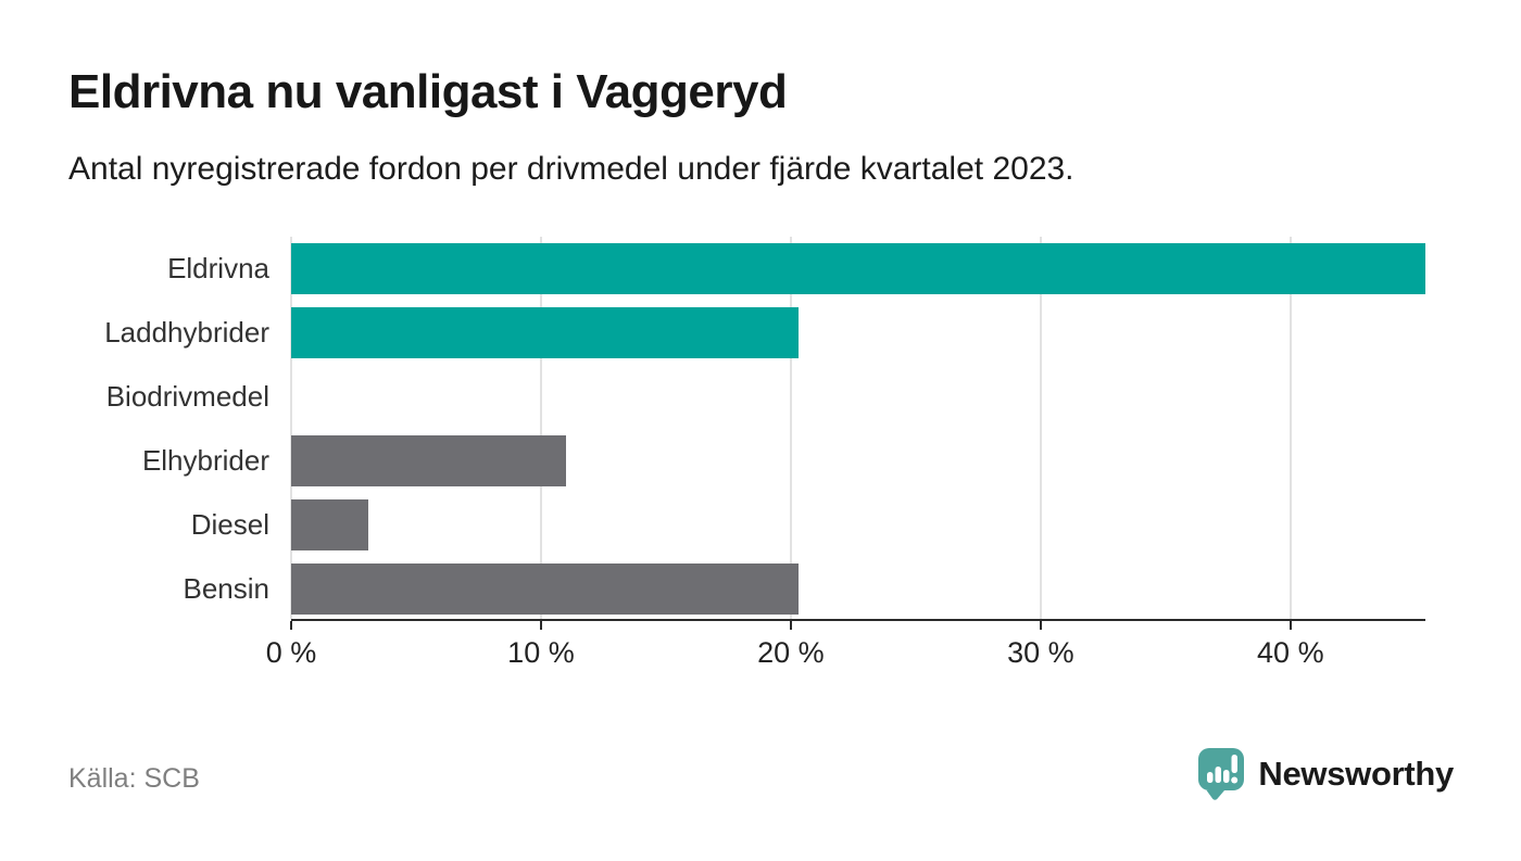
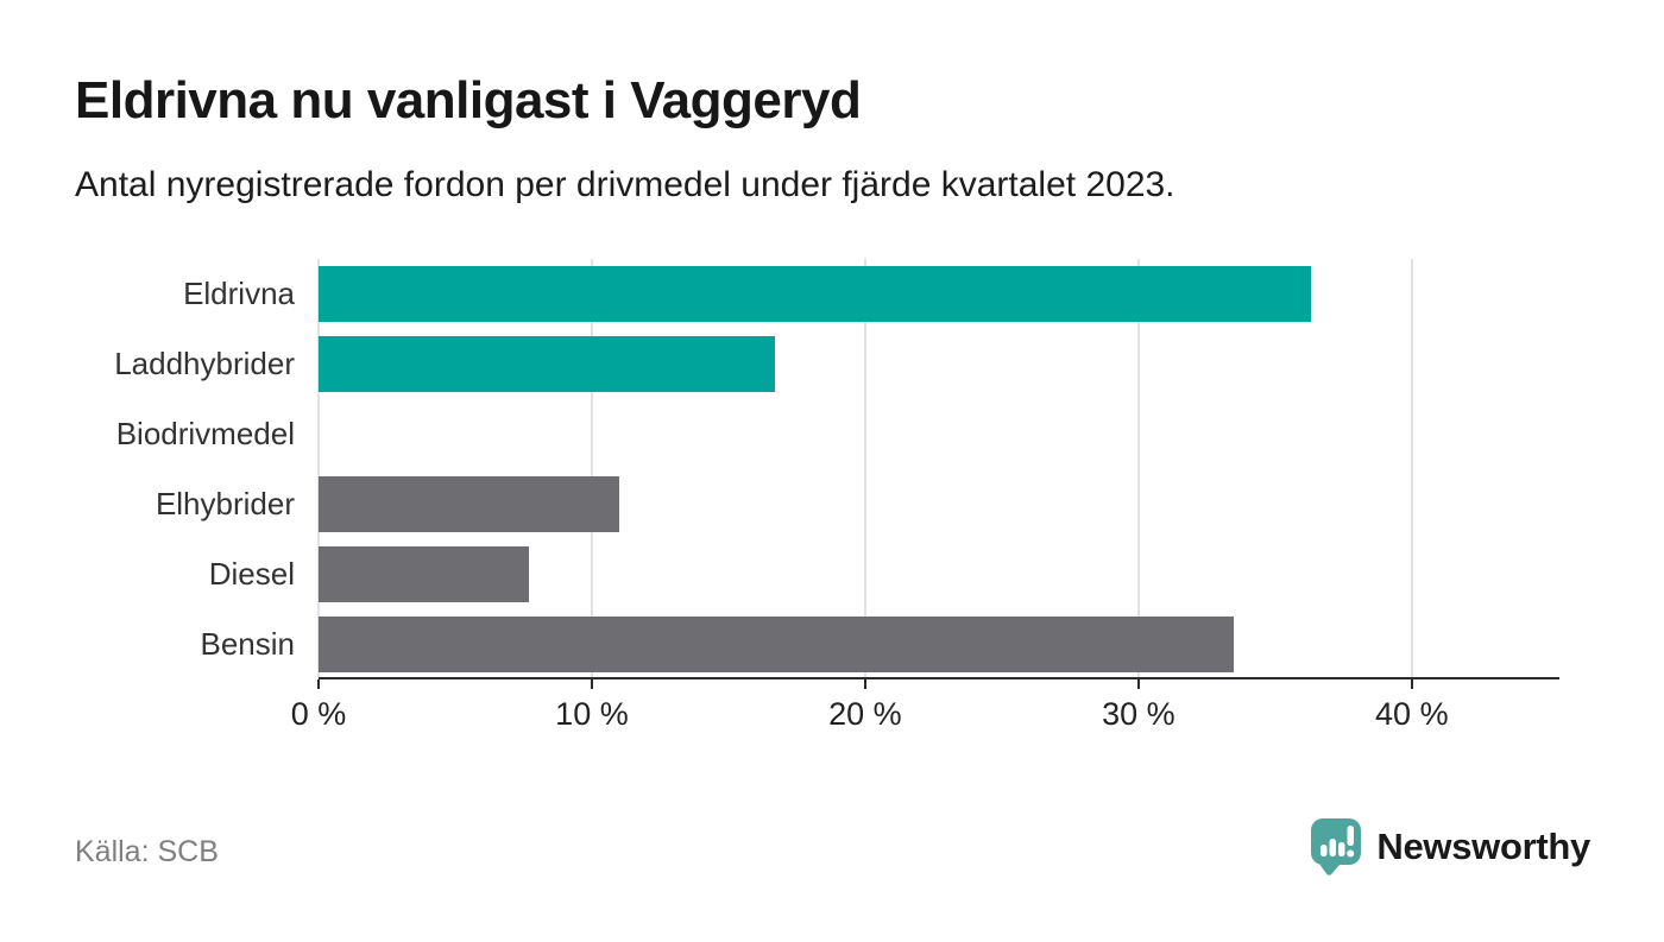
Eldrivna: 45.4% -> 36.3%
Laddhybrider: 20.3% -> 16.7%
Diesel: 3.1% -> 7.7%
Bensin: 20.3% -> 33.5%
